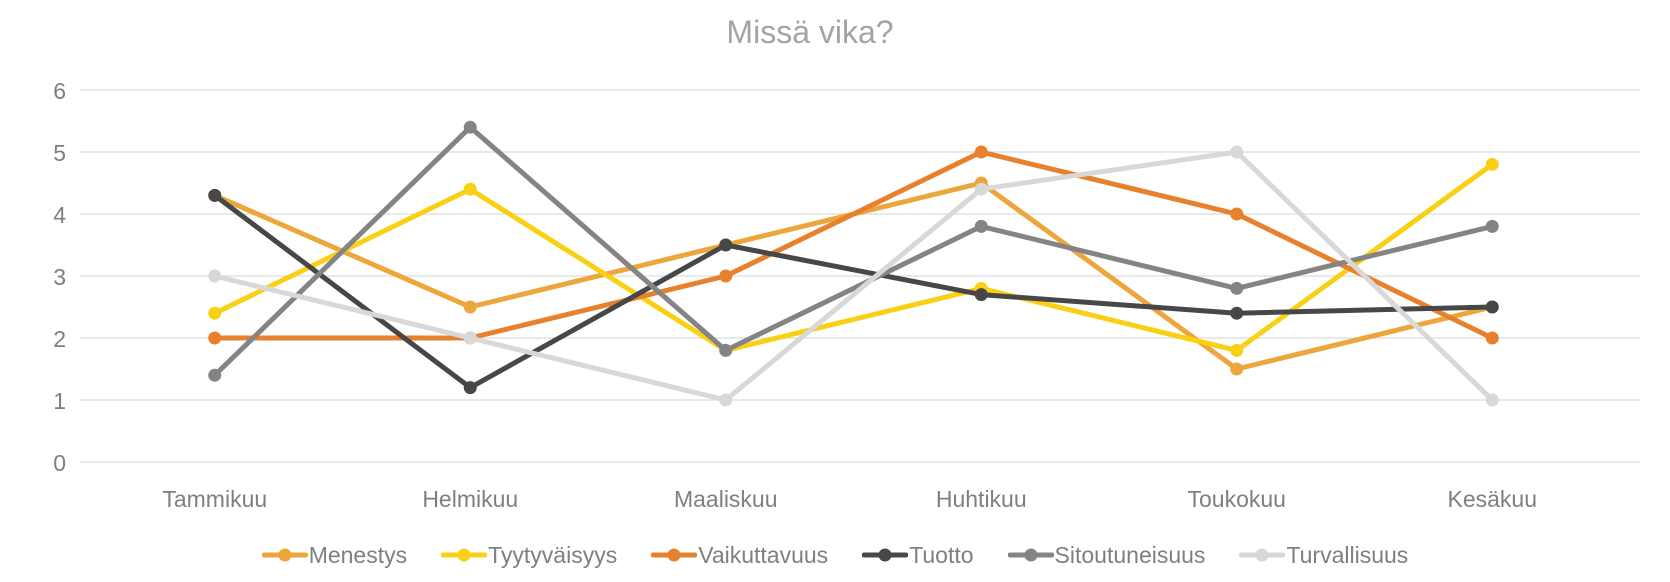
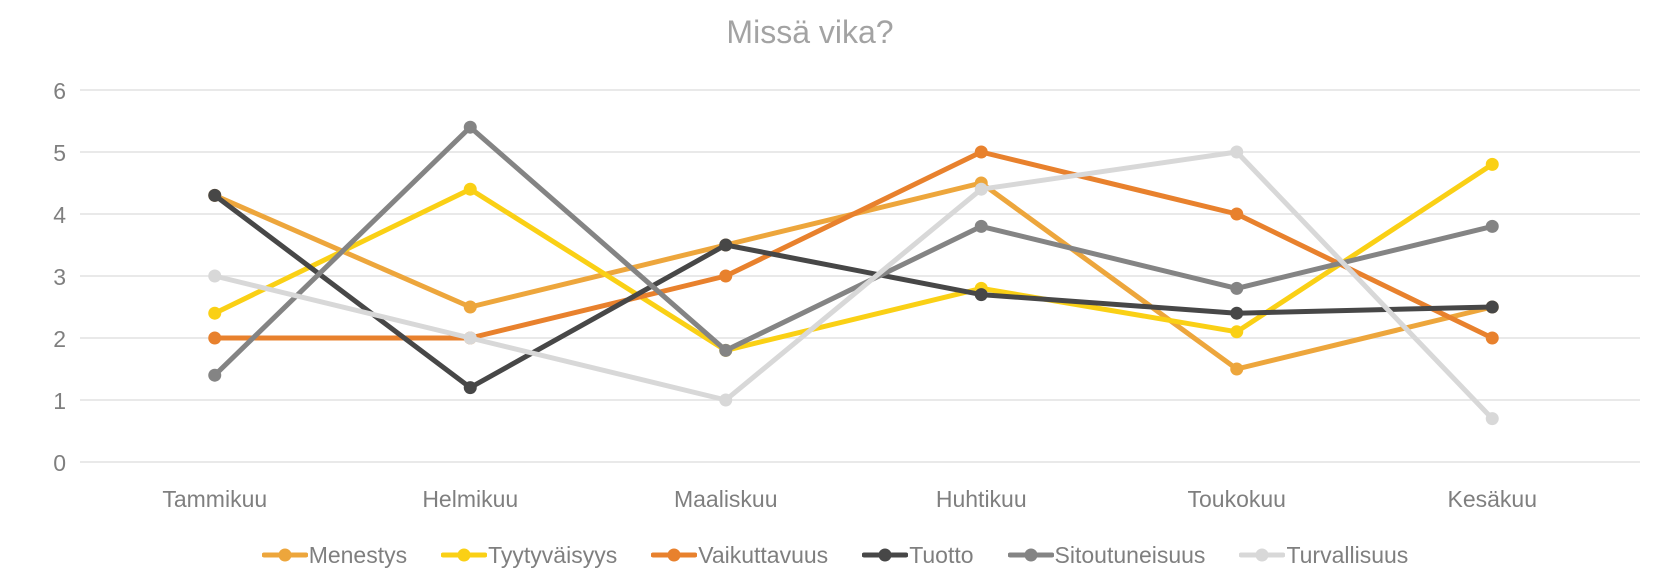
Tyytyväisyys/Toukokuu: 1.8 -> 2.1
Turvallisuus/Kesäkuu: 1.0 -> 0.7
